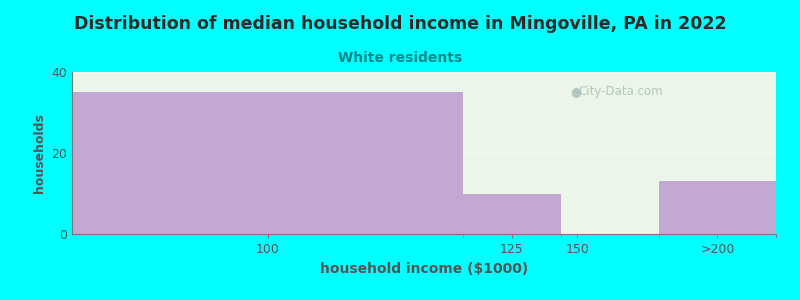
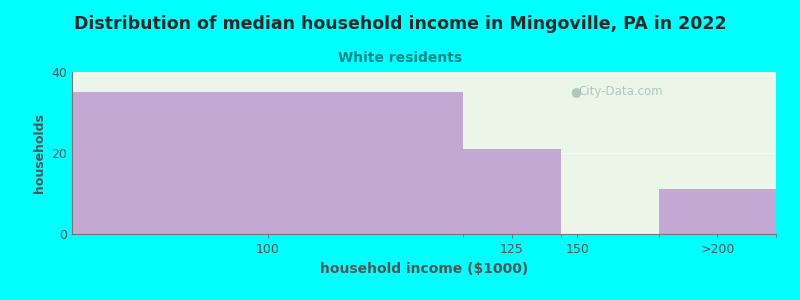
125: 10 -> 21
>200: 13 -> 11
